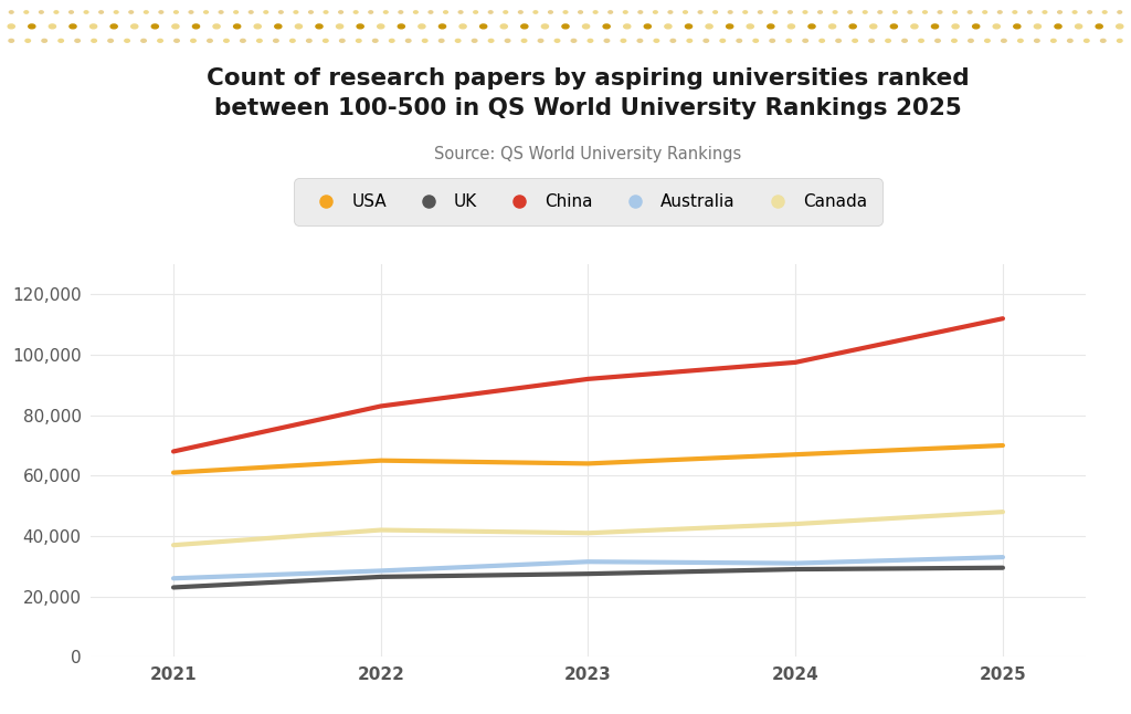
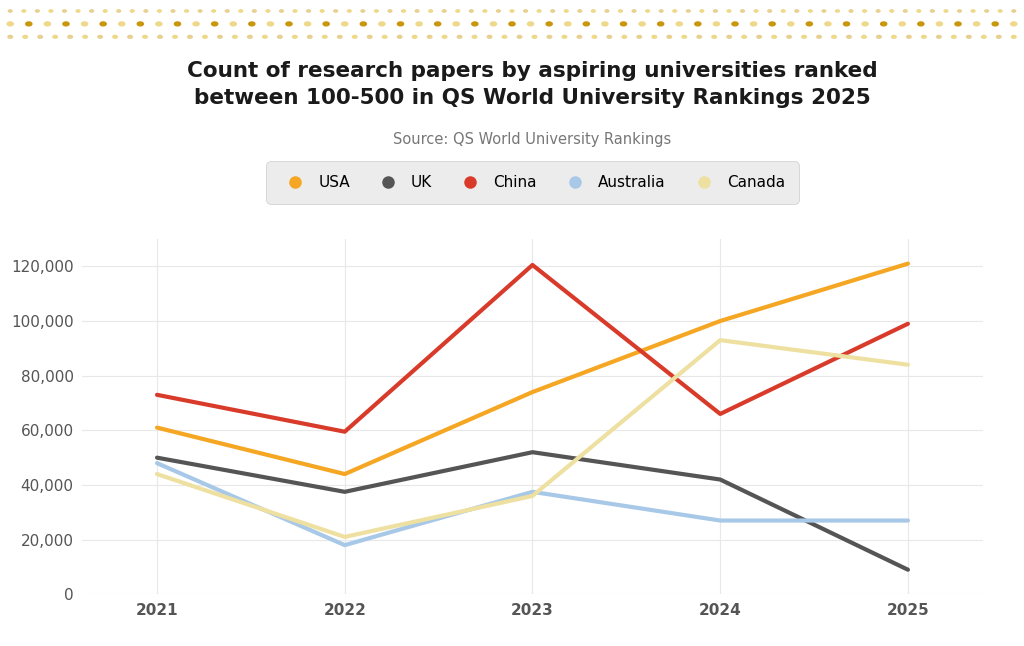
UK/2021: 23,000 -> 50,000
China/2021: 68,000 -> 73,000
Australia/2021: 26,000 -> 48,000
Canada/2021: 37,000 -> 44,000
USA/2022: 65,000 -> 44,000
UK/2022: 26,500 -> 37,500
China/2022: 83,000 -> 59,500
Australia/2022: 28,500 -> 18,000
Canada/2022: 42,000 -> 21,000
USA/2023: 64,000 -> 74,000
UK/2023: 27,500 -> 52,000
China/2023: 92,000 -> 120,500
Australia/2023: 31,500 -> 37,500
Canada/2023: 41,000 -> 36,000
USA/2024: 67,000 -> 100,000
UK/2024: 29,000 -> 42,000
China/2024: 97,500 -> 66,000
Australia/2024: 31,000 -> 27,000
Canada/2024: 44,000 -> 93,000
USA/2025: 70,000 -> 121,000
UK/2025: 29,500 -> 9,000
China/2025: 112,000 -> 99,000
Australia/2025: 33,000 -> 27,000
Canada/2025: 48,000 -> 84,000
